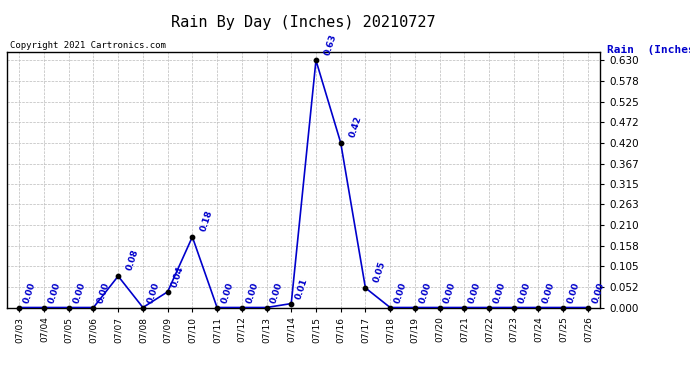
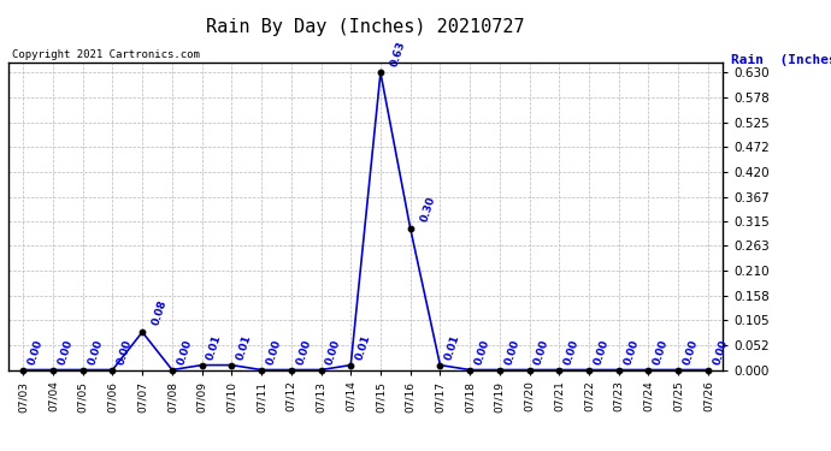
07/09: 0.04 -> 0.01
07/10: 0.18 -> 0.01
07/16: 0.42 -> 0.30
07/17: 0.05 -> 0.01
